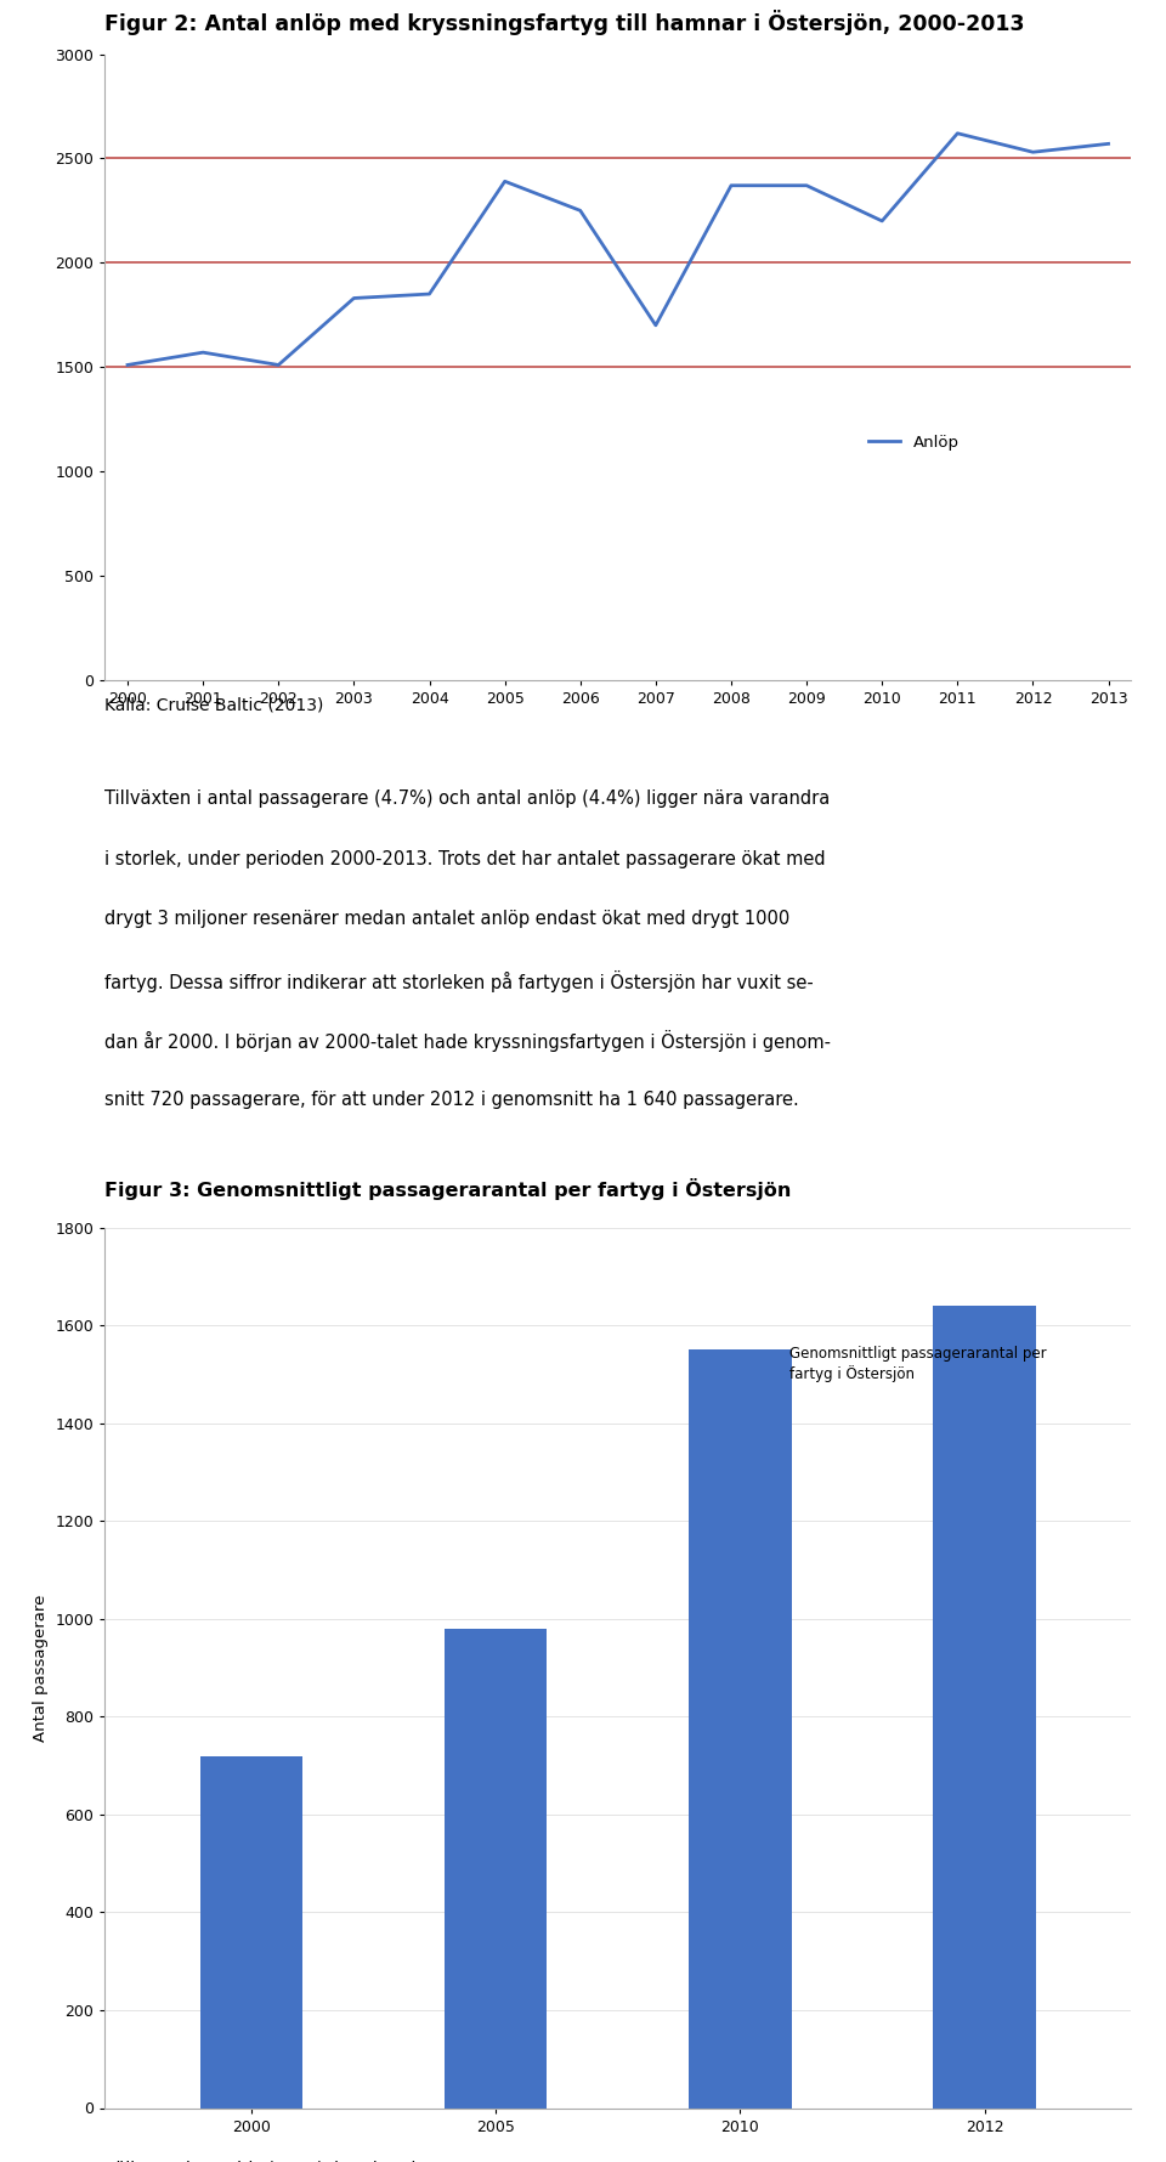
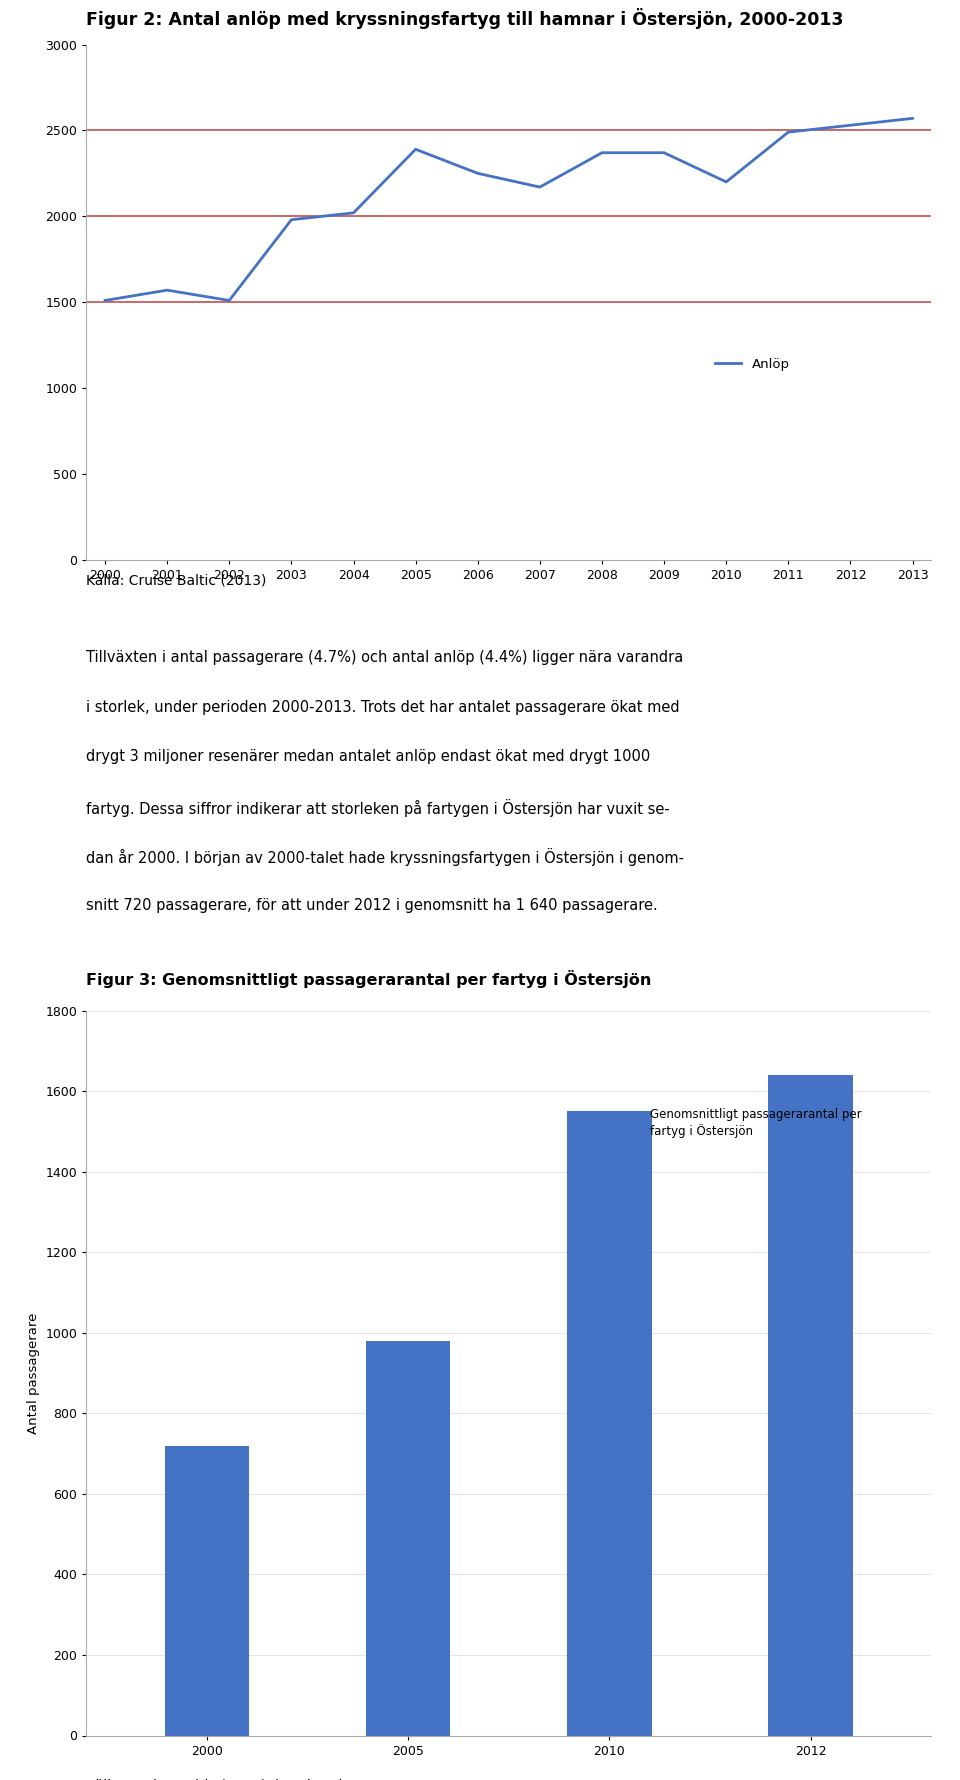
2003: 1830 -> 1980
2004: 1850 -> 2020
2007: 1700 -> 2170
2011: 2620 -> 2490
